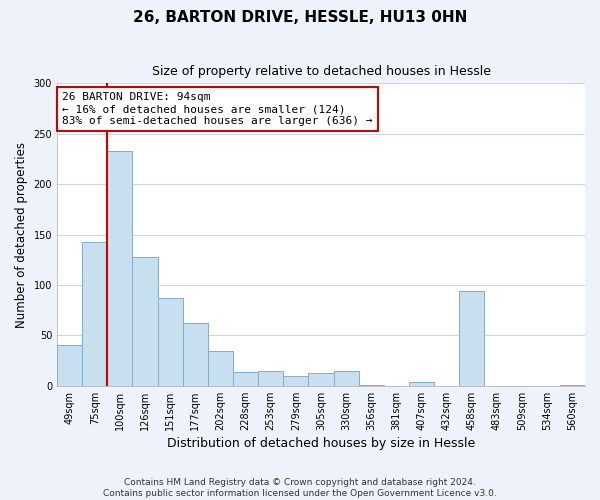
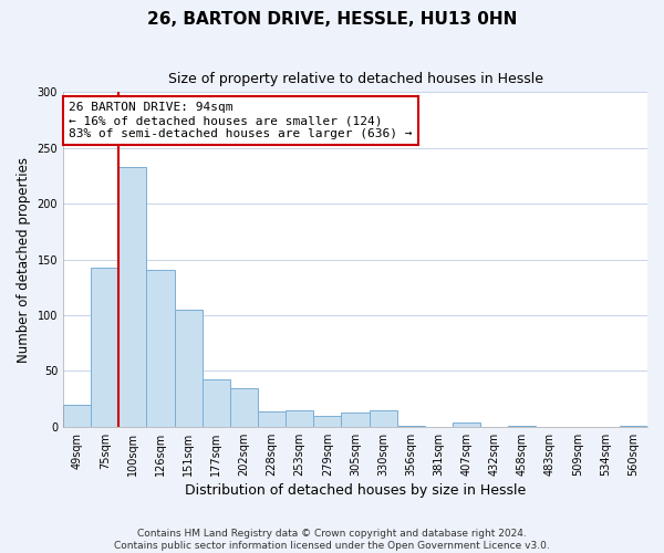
49sqm: 40 -> 20
126sqm: 128 -> 141
151sqm: 87 -> 105
177sqm: 62 -> 42
458sqm: 94 -> 1
